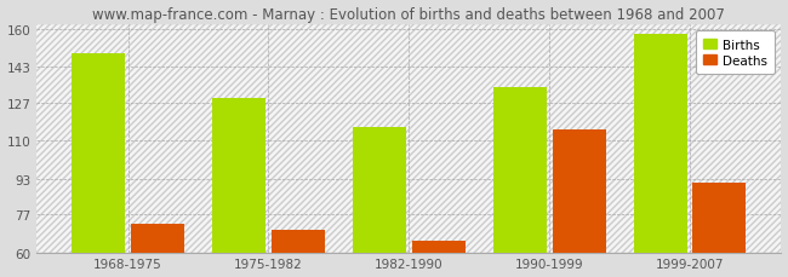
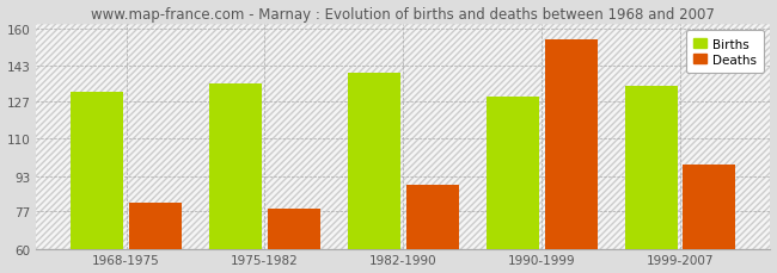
Births/1968-1975: 149 -> 131
Deaths/1968-1975: 73 -> 81
Births/1975-1982: 129 -> 135
Deaths/1975-1982: 70 -> 78
Births/1982-1990: 116 -> 140
Deaths/1982-1990: 65 -> 89
Births/1990-1999: 134 -> 129
Deaths/1990-1999: 115 -> 155
Births/1999-2007: 158 -> 134
Deaths/1999-2007: 91 -> 98
